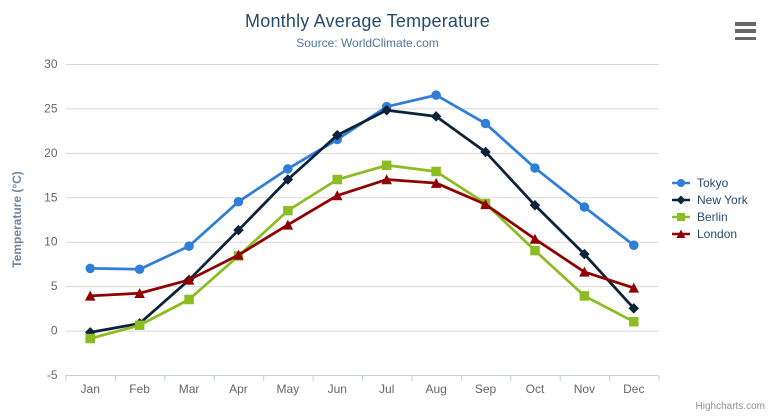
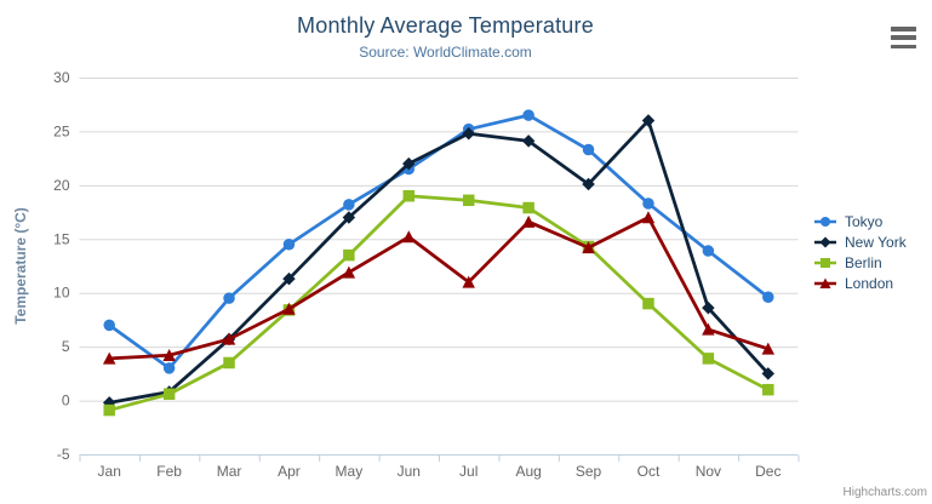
Tokyo/Feb: 7 -> 3
Berlin/Jun: 17 -> 19
London/Jul: 17 -> 11
New York/Oct: 14 -> 26
London/Oct: 10 -> 17
